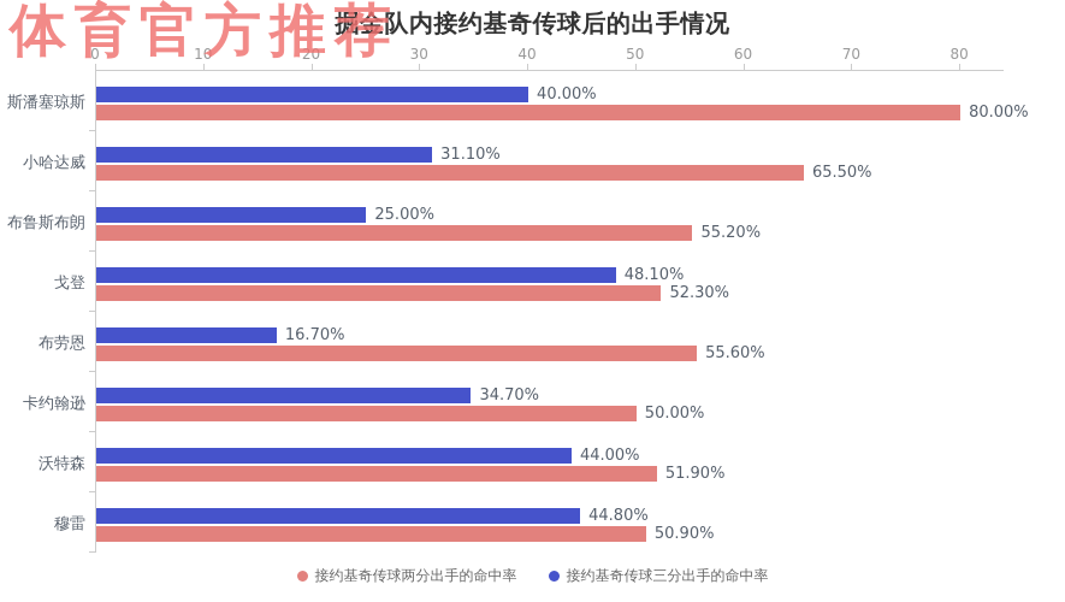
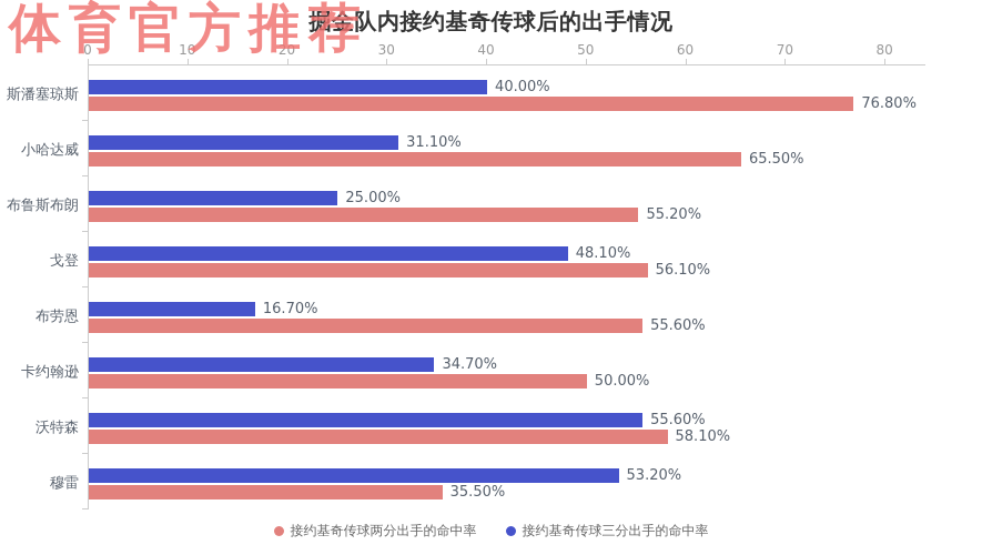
接约基奇传球两分出手的命中率/斯潘塞琼斯: 80.00% -> 76.80%
接约基奇传球两分出手的命中率/戈登: 52.30% -> 56.10%
接约基奇传球三分出手的命中率/沃特森: 44.00% -> 55.60%
接约基奇传球两分出手的命中率/沃特森: 51.90% -> 58.10%
接约基奇传球三分出手的命中率/穆雷: 44.80% -> 53.20%
接约基奇传球两分出手的命中率/穆雷: 50.90% -> 35.50%
